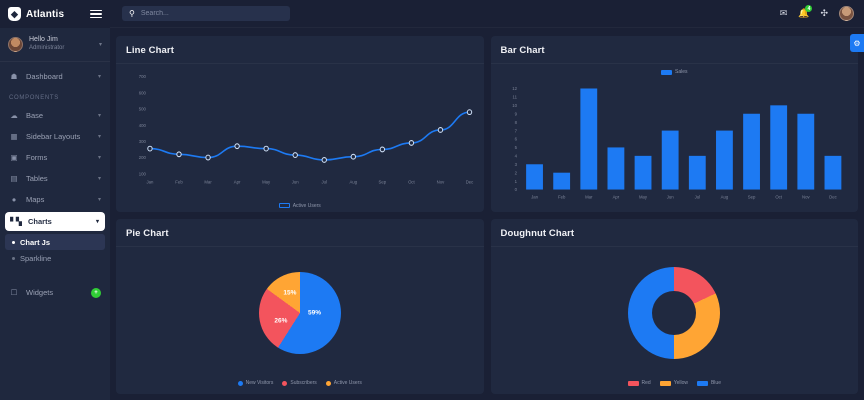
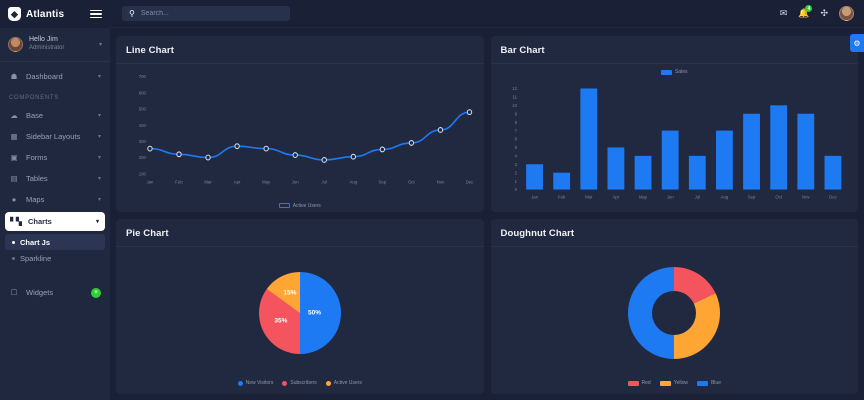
Pie Chart/New Visitors: 59% -> 50%
Pie Chart/Subscribers: 26% -> 35%
